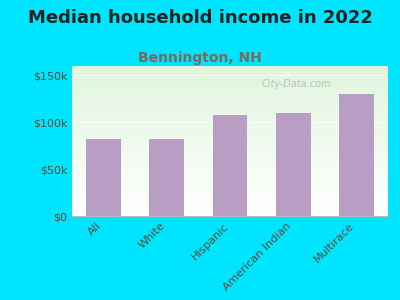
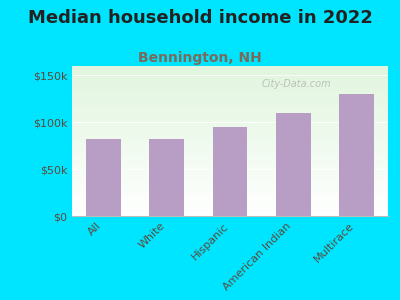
Hispanic: $108k -> $95k
